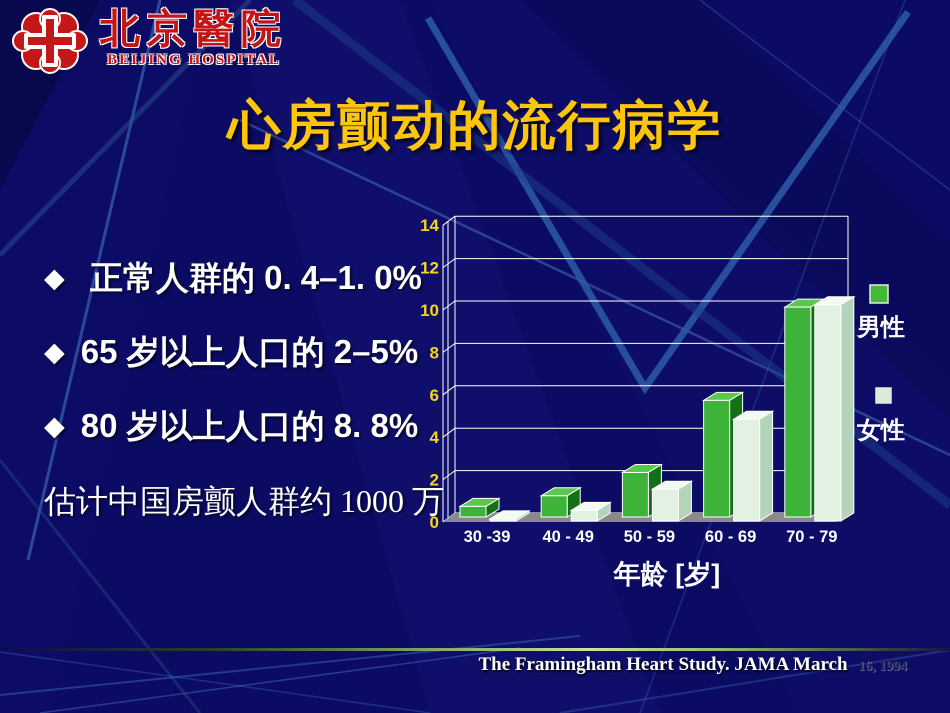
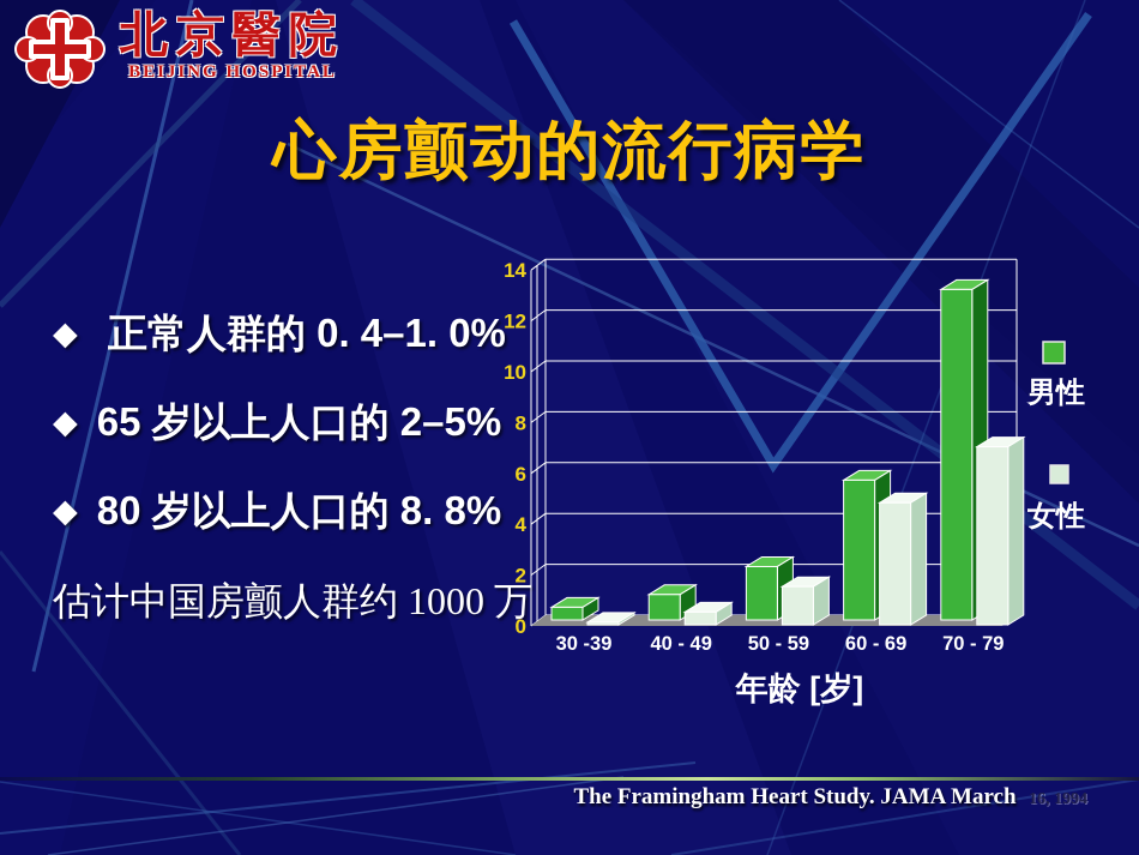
男性/70 - 79: 9.9 -> 13.0
女性/70 - 79: 10.2 -> 7.0
